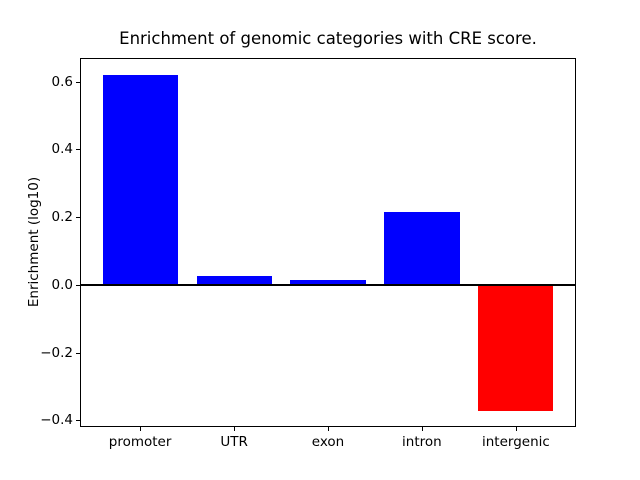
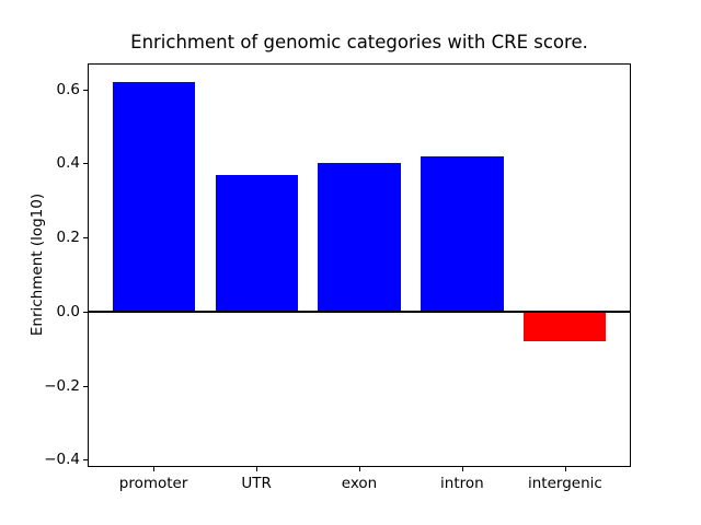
UTR: 0.03 -> 0.37
exon: 0.01 -> 0.40
intron: 0.21 -> 0.42
intergenic: -0.37 -> -0.08
